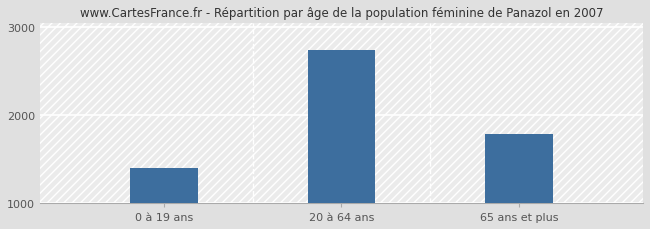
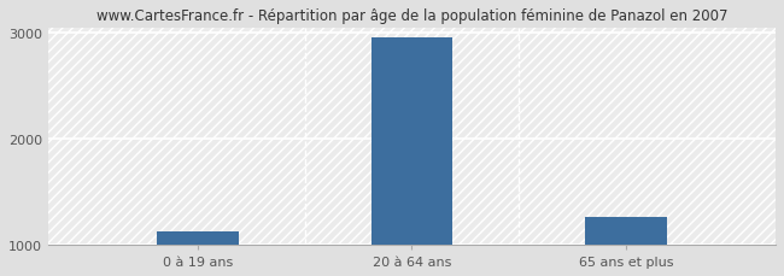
0 à 19 ans: 1400 -> 1130
20 à 64 ans: 2740 -> 2960
65 ans et plus: 1780 -> 1260
